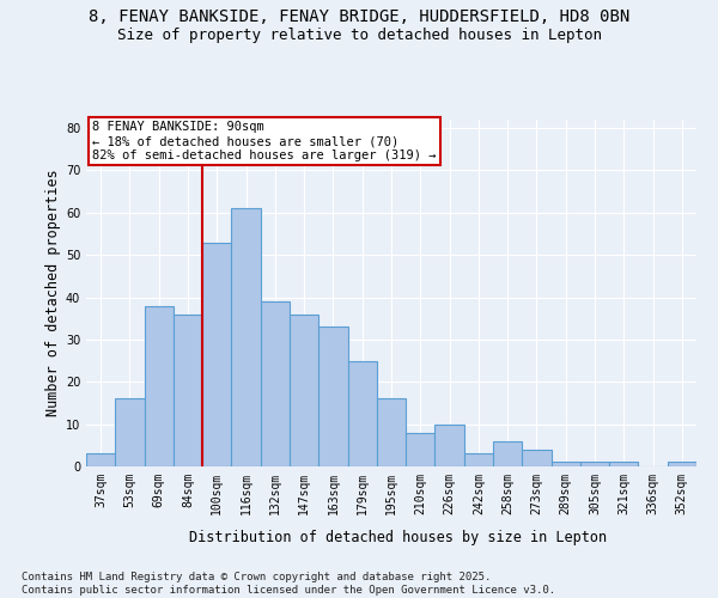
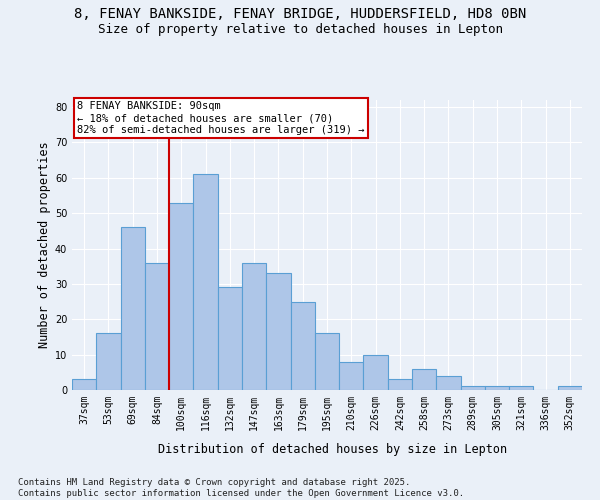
69sqm: 38 -> 46
132sqm: 39 -> 29
